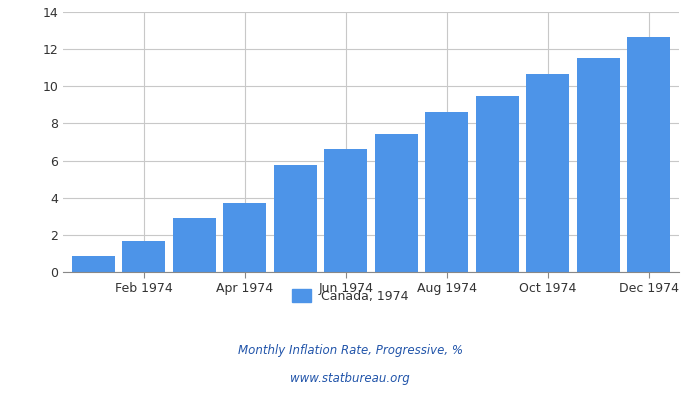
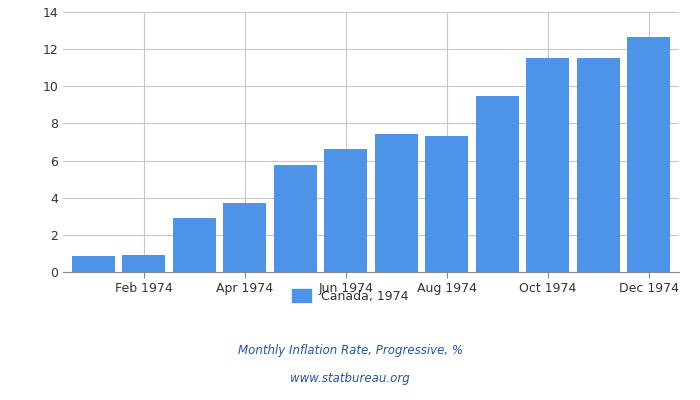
Feb 1974: 1.7 -> 0.9
Aug 1974: 8.6 -> 7.3
Oct 1974: 10.6 -> 11.5
